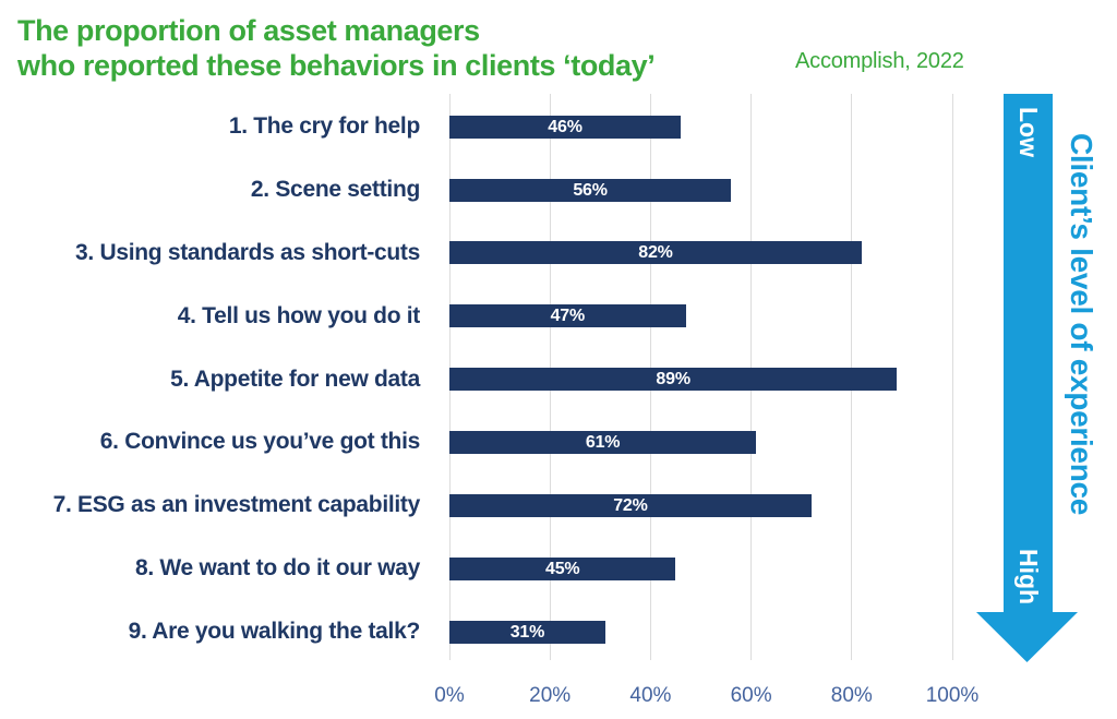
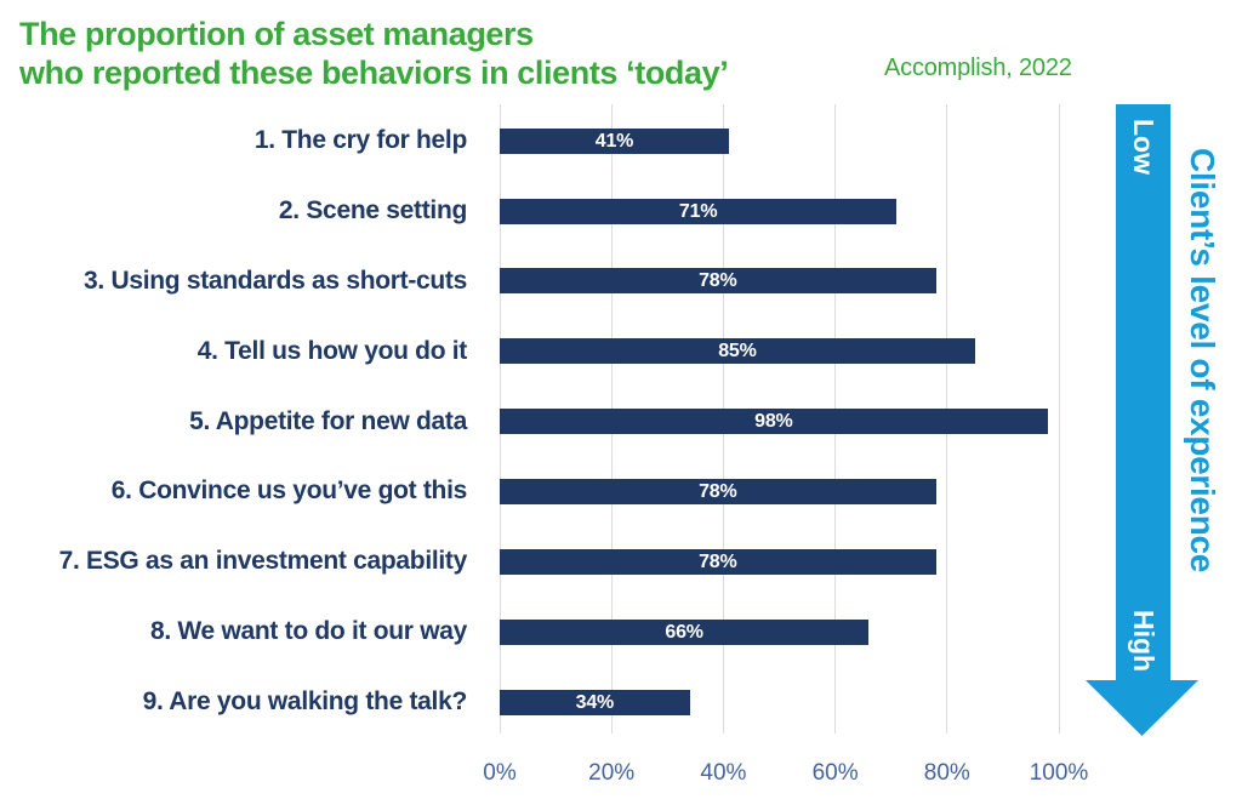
1. The cry for help: 46% -> 41%
2. Scene setting: 56% -> 71%
3. Using standards as short-cuts: 82% -> 78%
4. Tell us how you do it: 47% -> 85%
5. Appetite for new data: 89% -> 98%
6. Convince us you’ve got this: 61% -> 78%
7. ESG as an investment capability: 72% -> 78%
8. We want to do it our way: 45% -> 66%
9. Are you walking the talk?: 31% -> 34%
